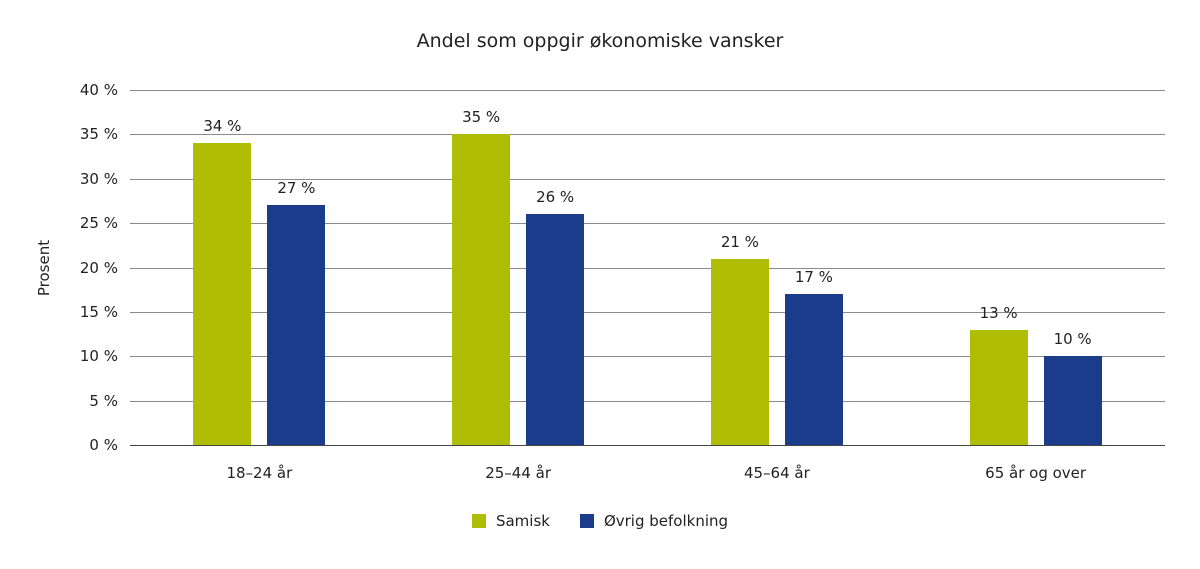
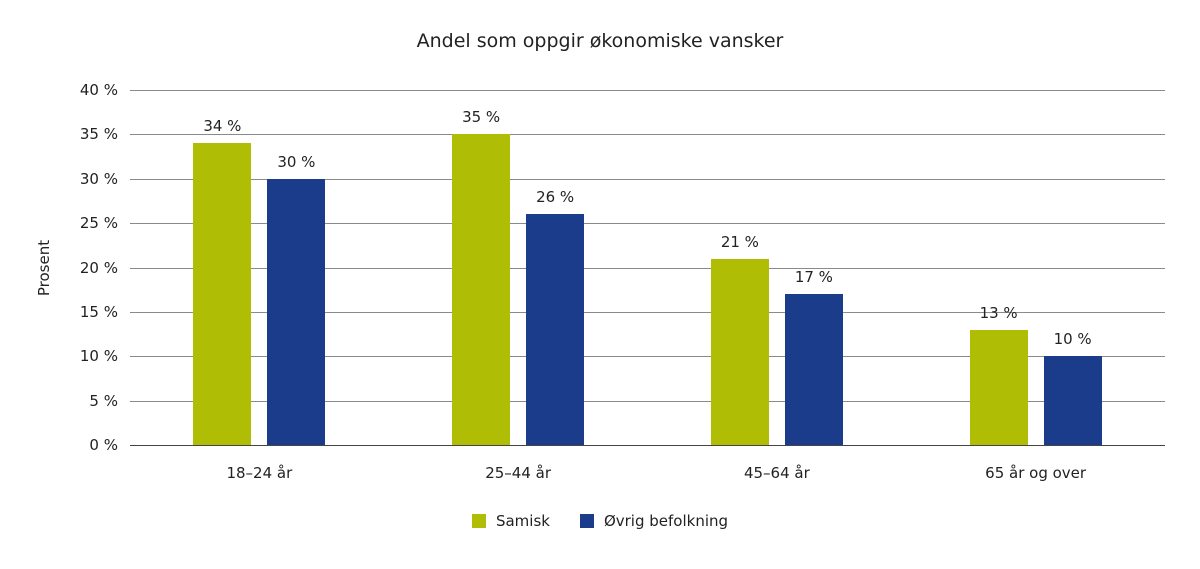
Øvrig befolkning/18–24 år: 27 -> 30
